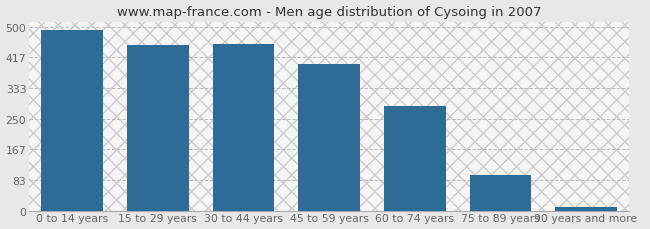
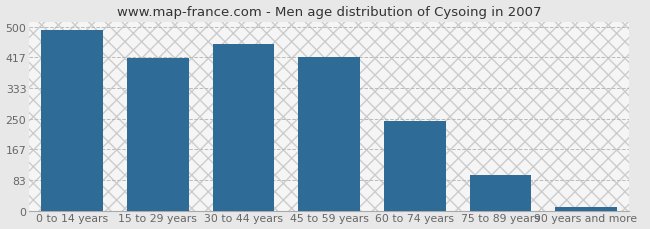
15 to 29 years: 450 -> 415
45 to 59 years: 400 -> 418
60 to 74 years: 285 -> 245
